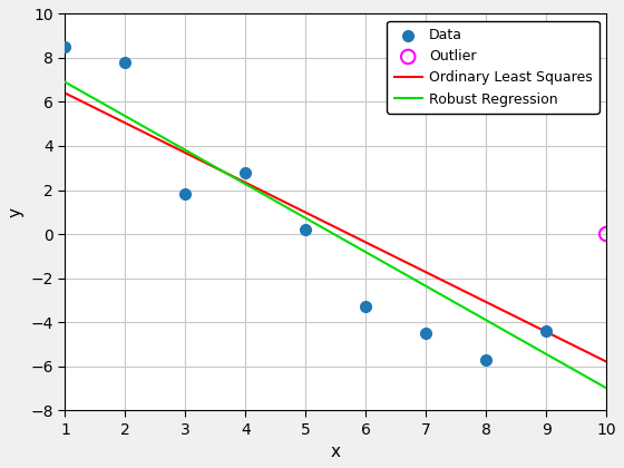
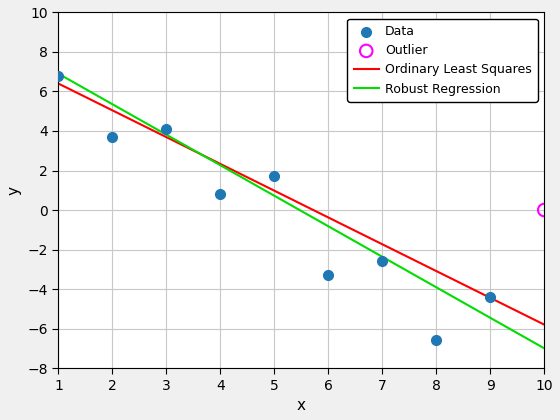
Data/1: 8.5 -> 6.8
Data/2: 7.8 -> 3.7
Data/3: 1.8 -> 4.1
Data/4: 2.8 -> 0.8
Data/5: 0.2 -> 1.7
Data/7: -4.5 -> -2.6
Data/8: -5.7 -> -6.6
